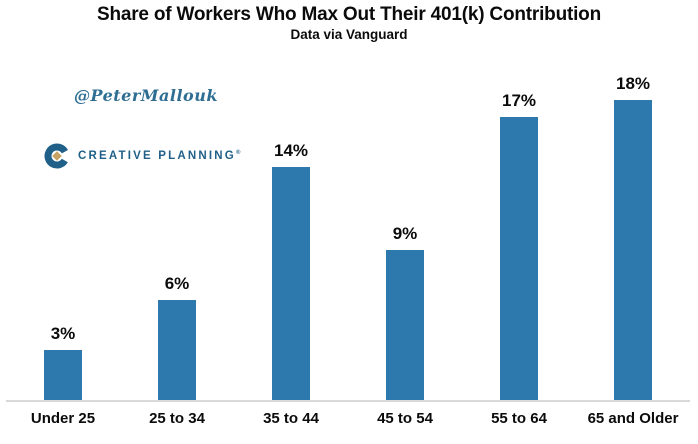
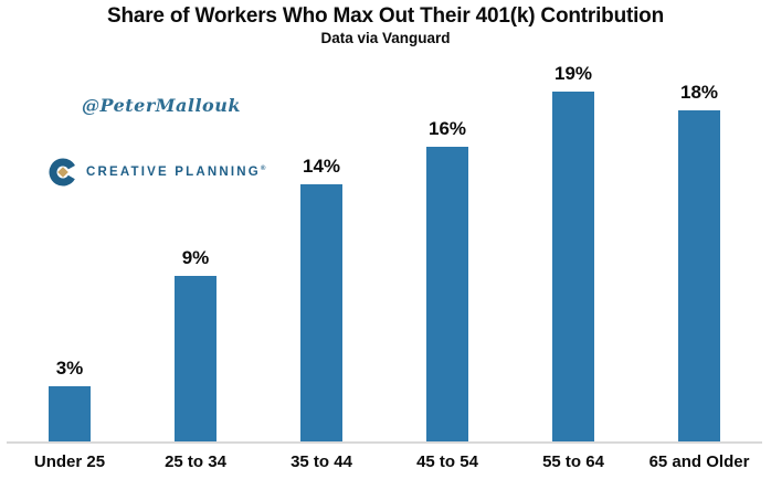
25 to 34: 6% -> 9%
45 to 54: 9% -> 16%
55 to 64: 17% -> 19%
